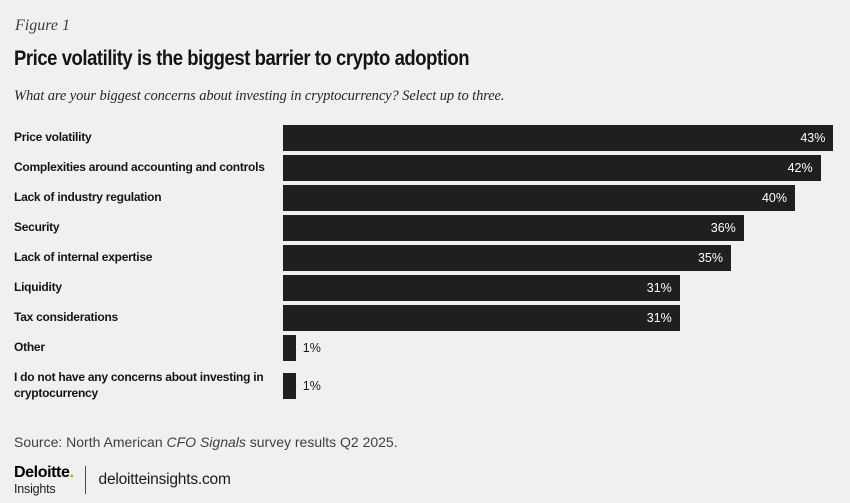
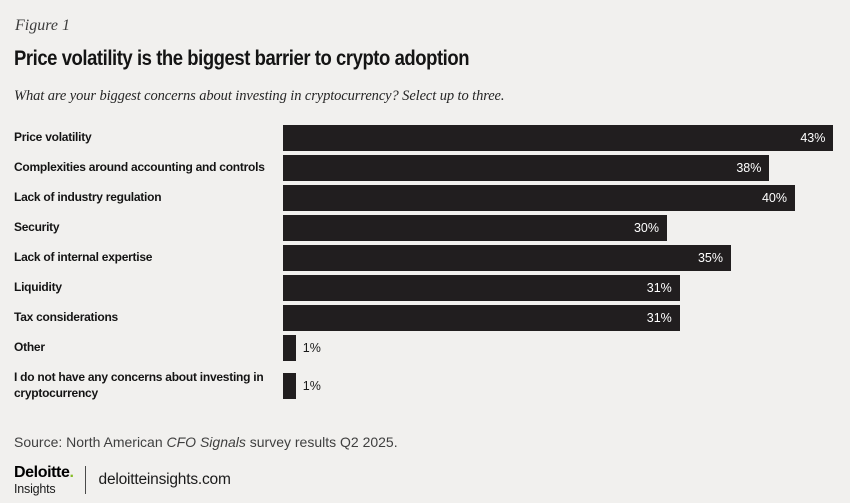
Complexities around accounting and controls: 42% -> 38%
Security: 36% -> 30%
